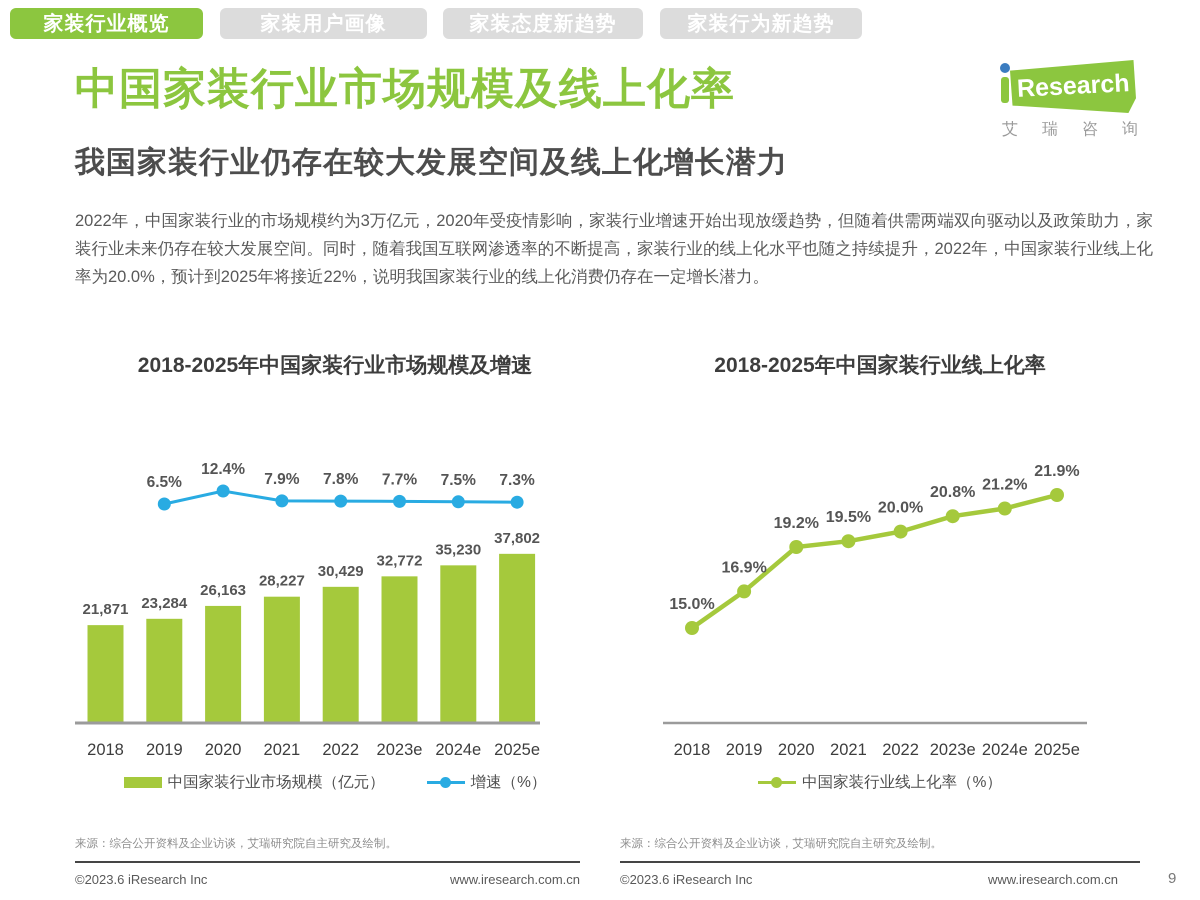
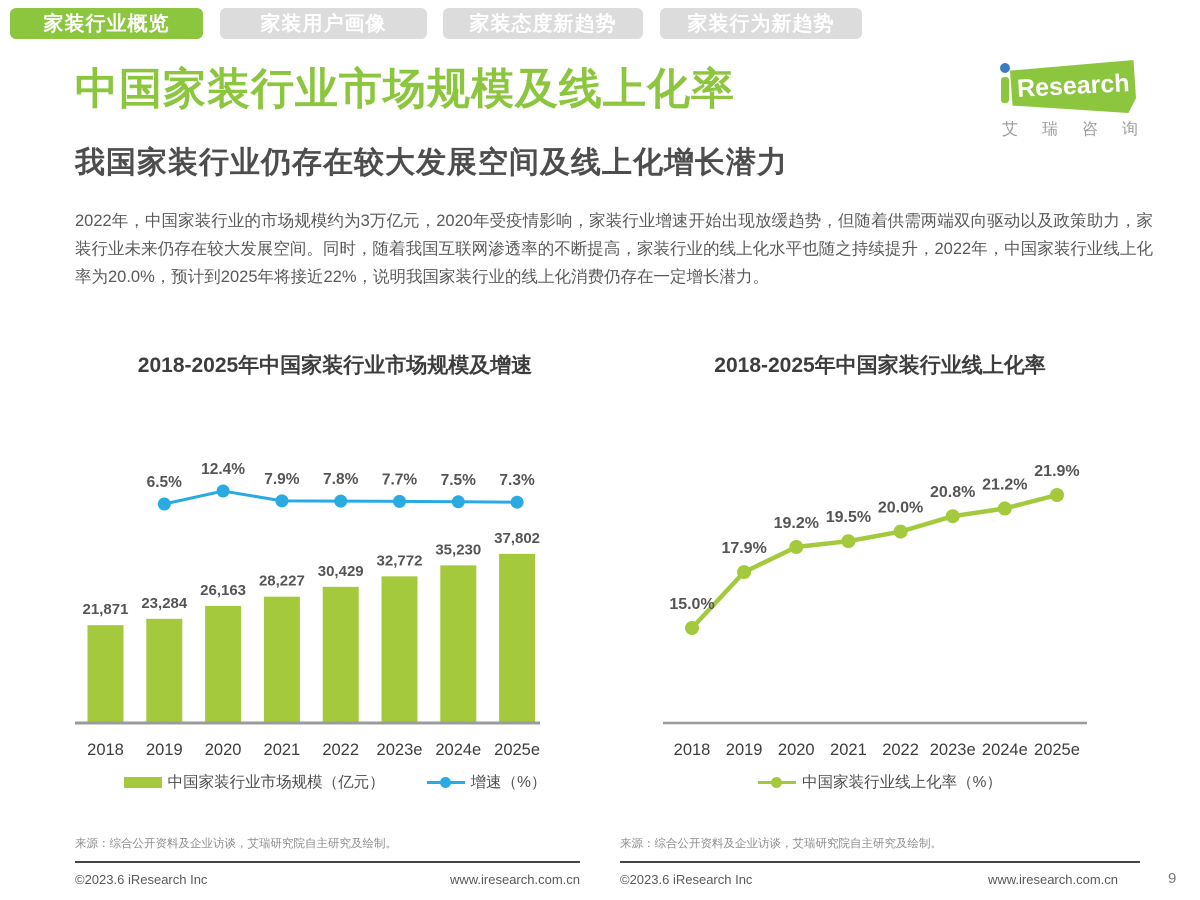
2018-2025年中国家装行业线上化率/2019: 16.9% -> 17.9%
